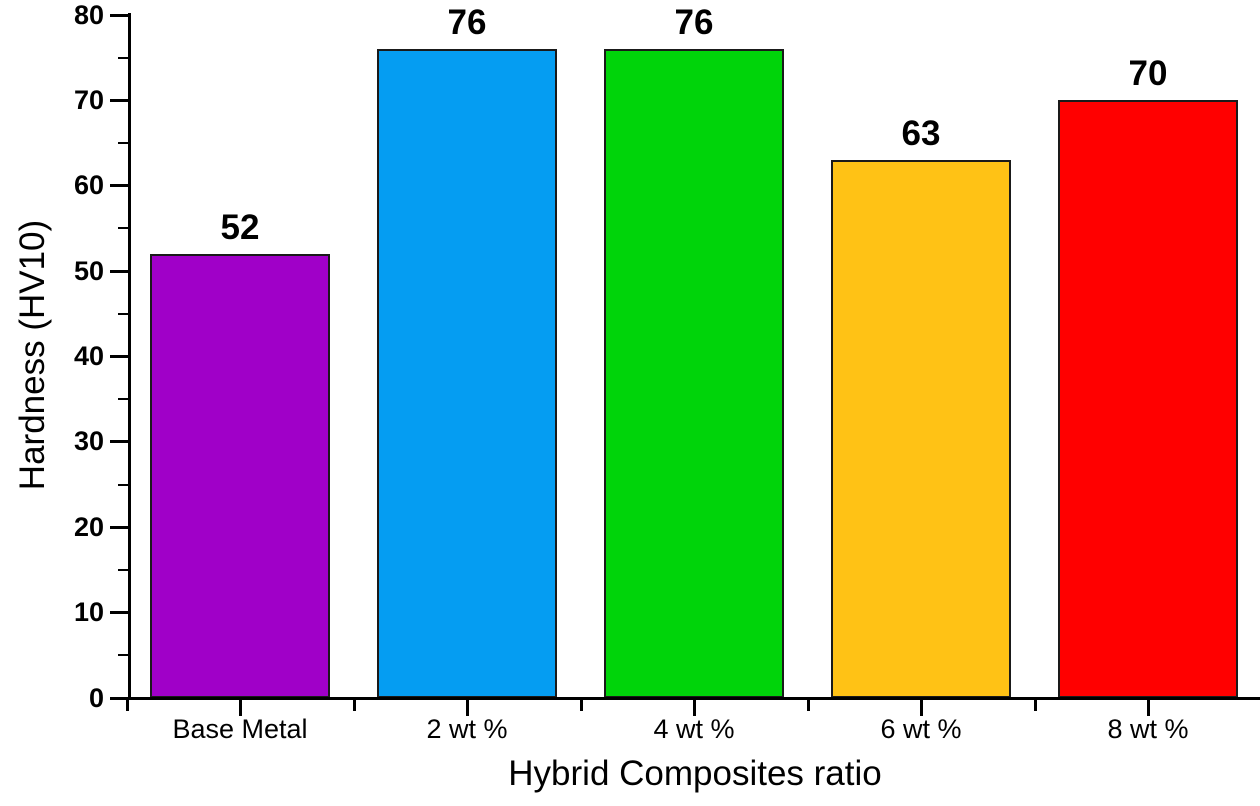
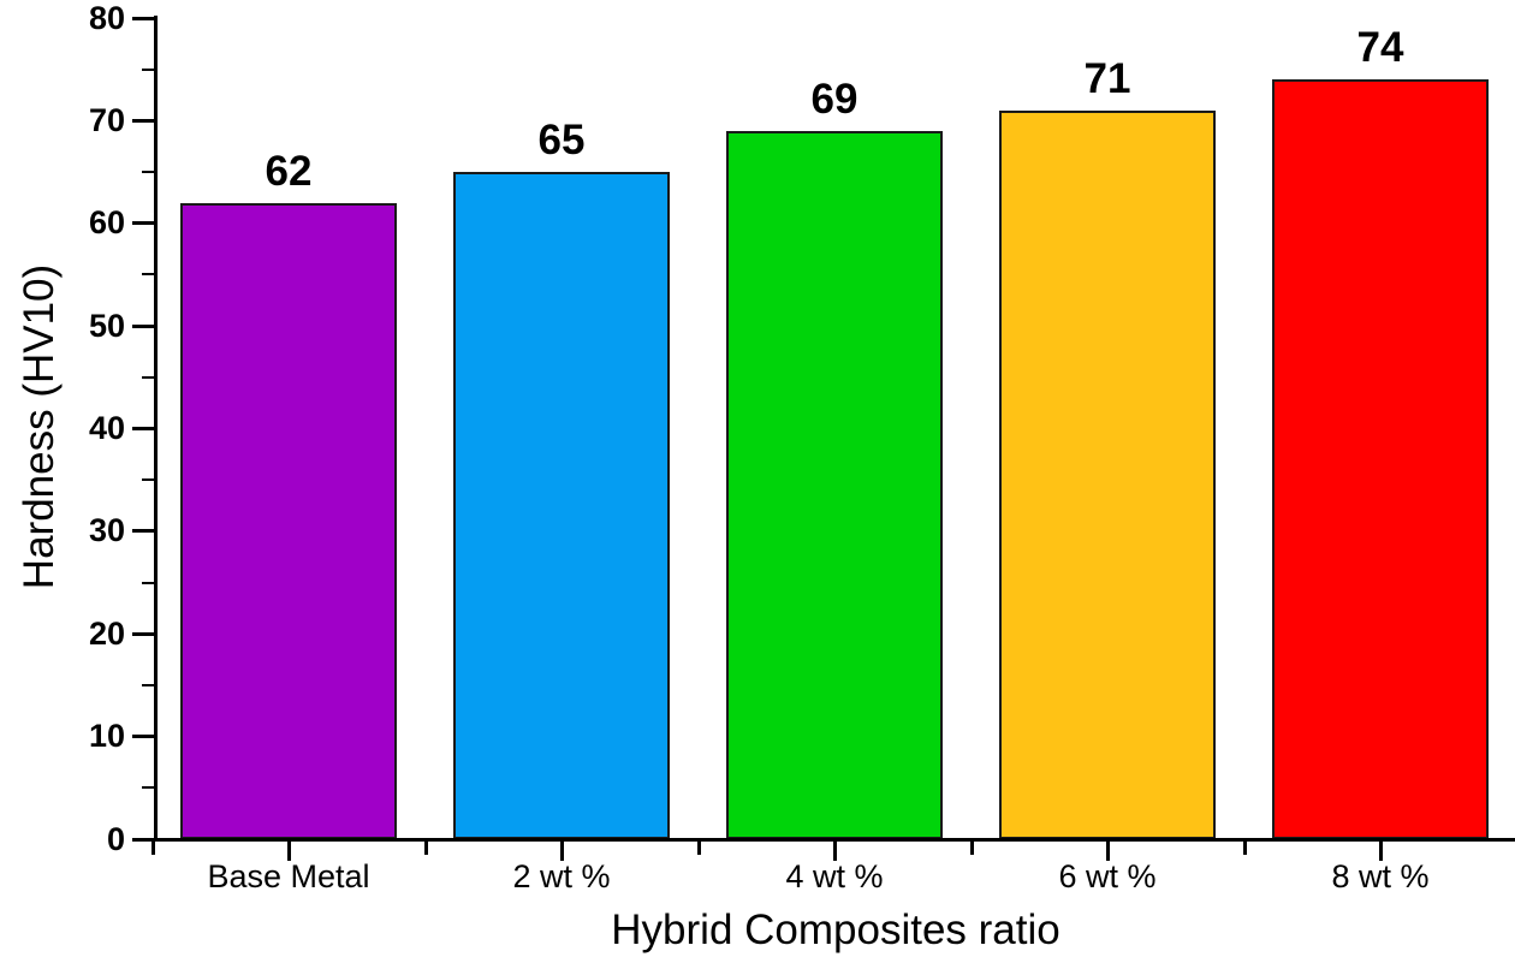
Base Metal: 52 -> 62
2 wt %: 76 -> 65
4 wt %: 76 -> 69
6 wt %: 63 -> 71
8 wt %: 70 -> 74
